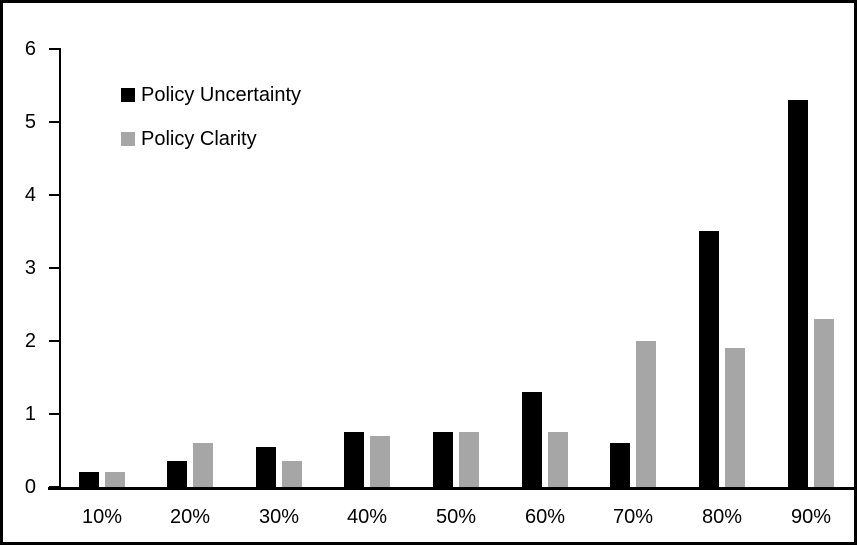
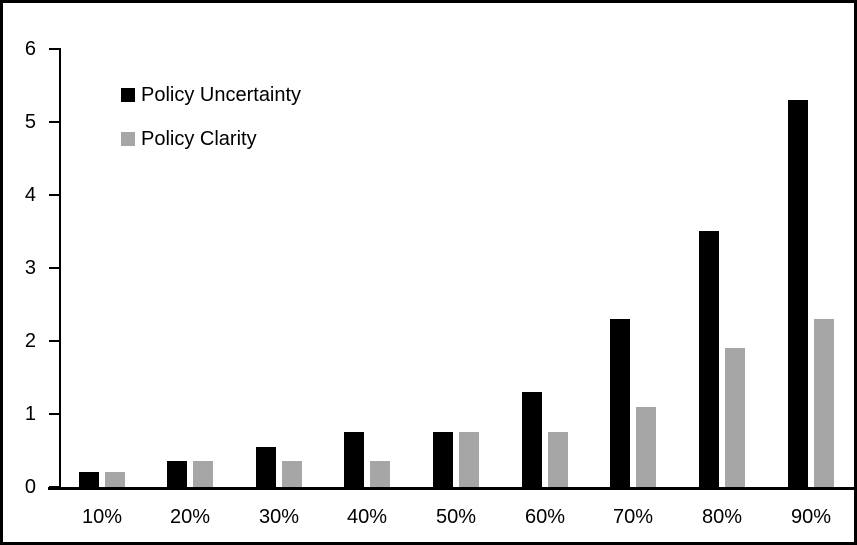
Policy Clarity/20%: 0.6 -> 0.3
Policy Clarity/40%: 0.7 -> 0.3
Policy Uncertainty/70%: 0.6 -> 2.3
Policy Clarity/70%: 2.0 -> 1.1
